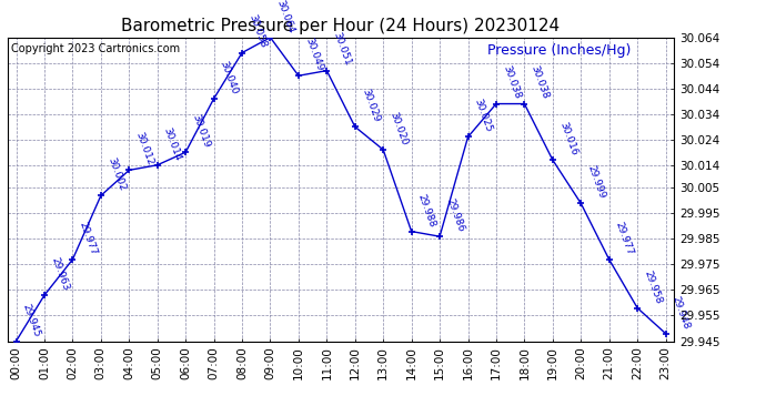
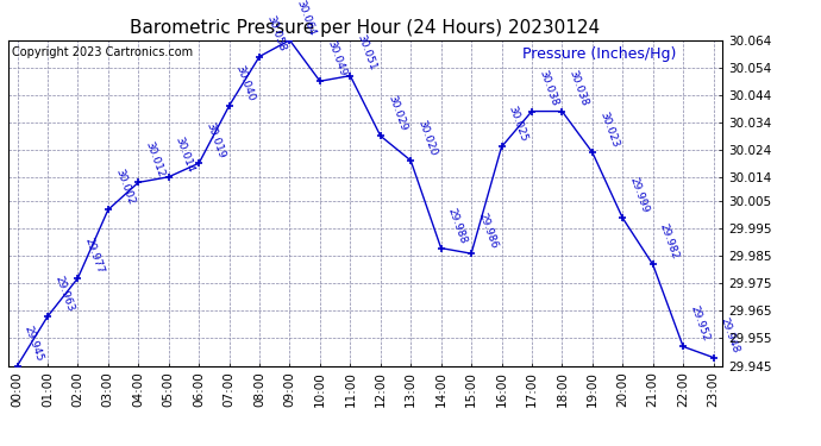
19:00: 30.016 -> 30.023
21:00: 29.977 -> 29.982
22:00: 29.958 -> 29.952
